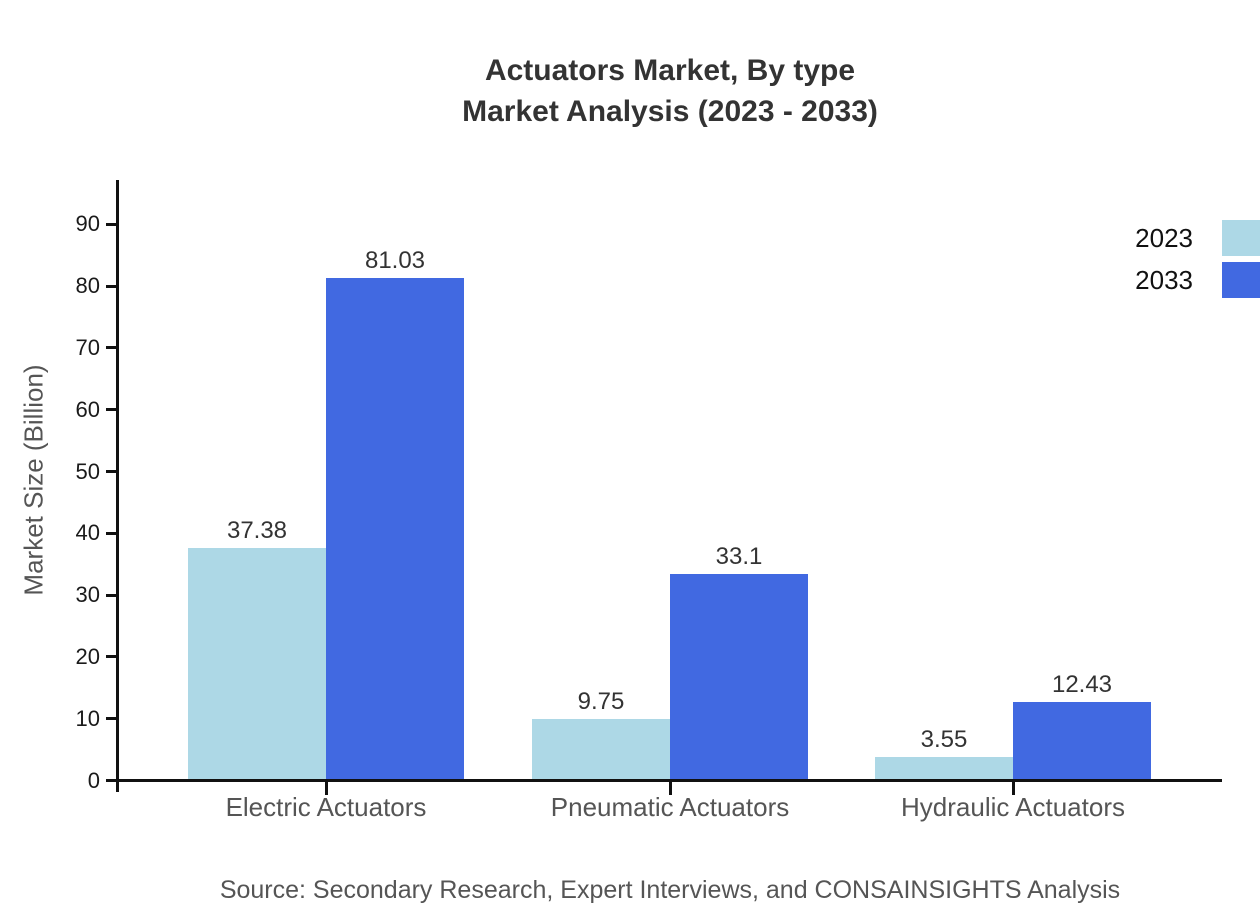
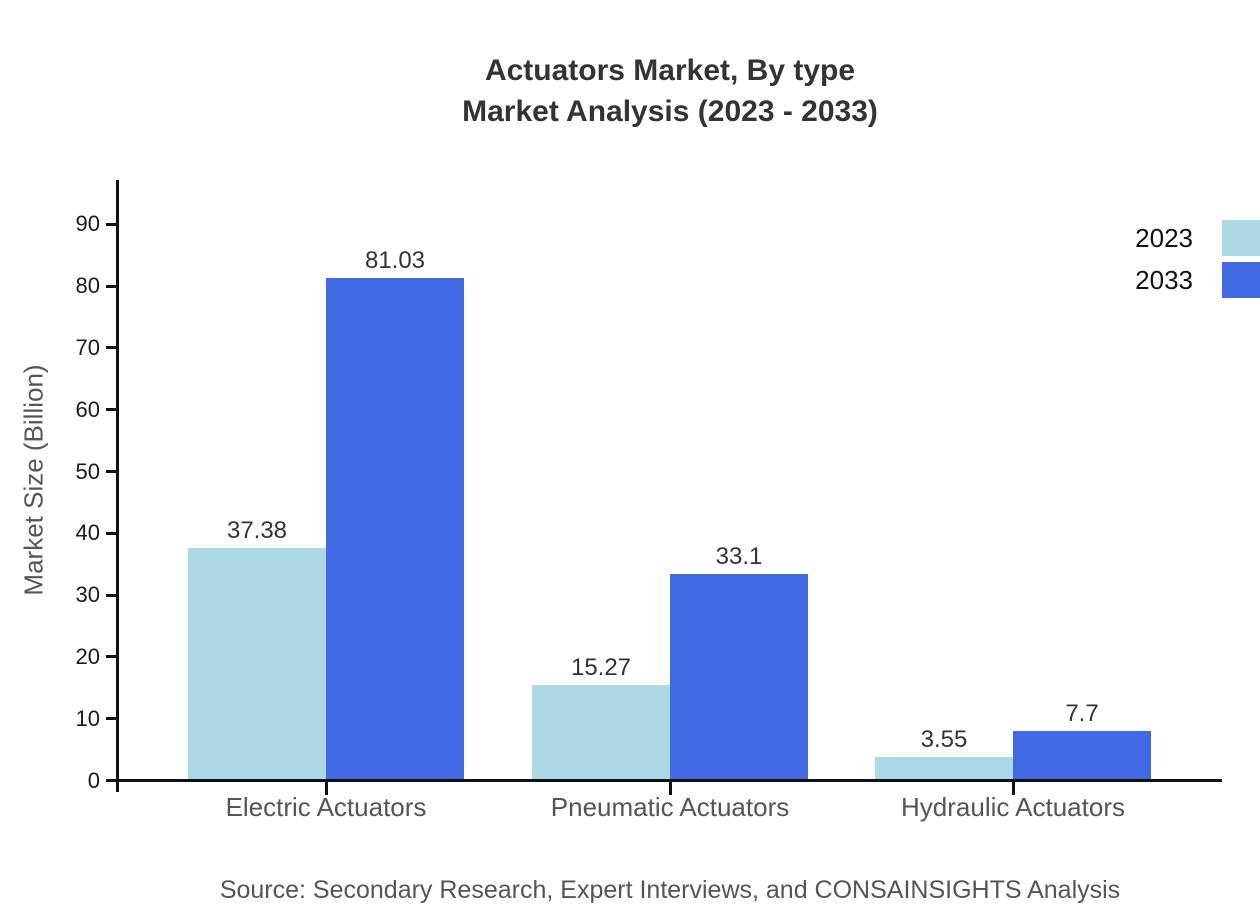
2023/Pneumatic Actuators: 9.75 -> 15.27
2033/Hydraulic Actuators: 12.43 -> 7.7
